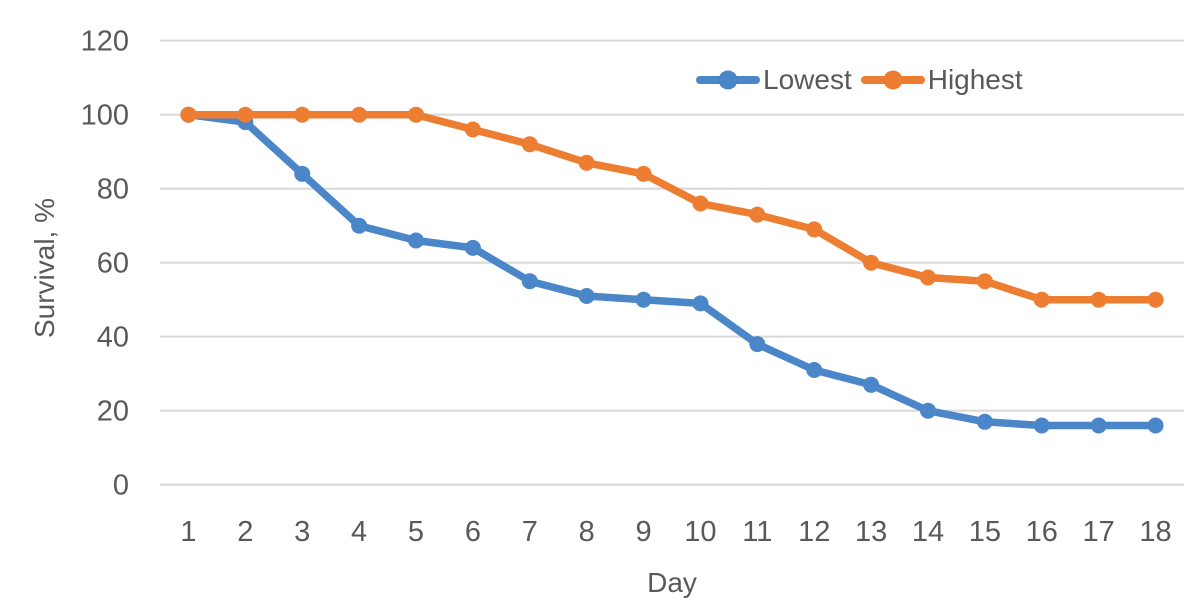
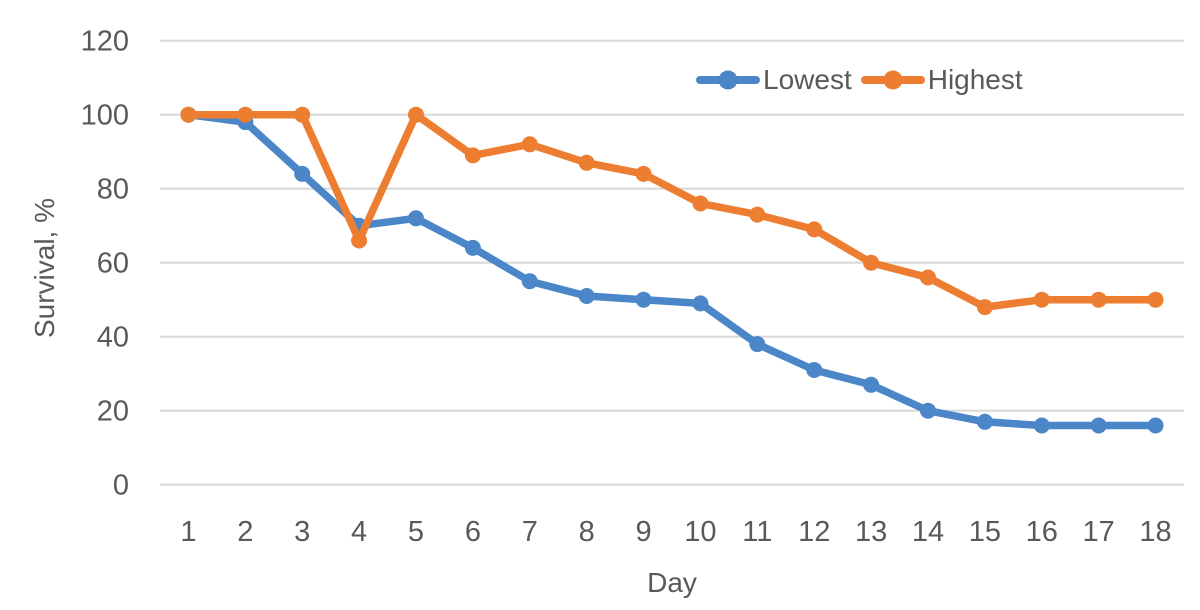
Highest/4: 100 -> 66
Lowest/5: 66 -> 72
Highest/6: 96 -> 89
Highest/15: 55 -> 48
